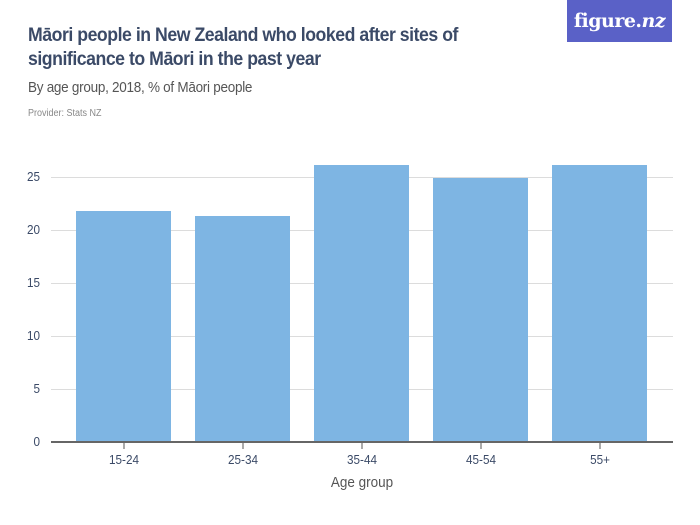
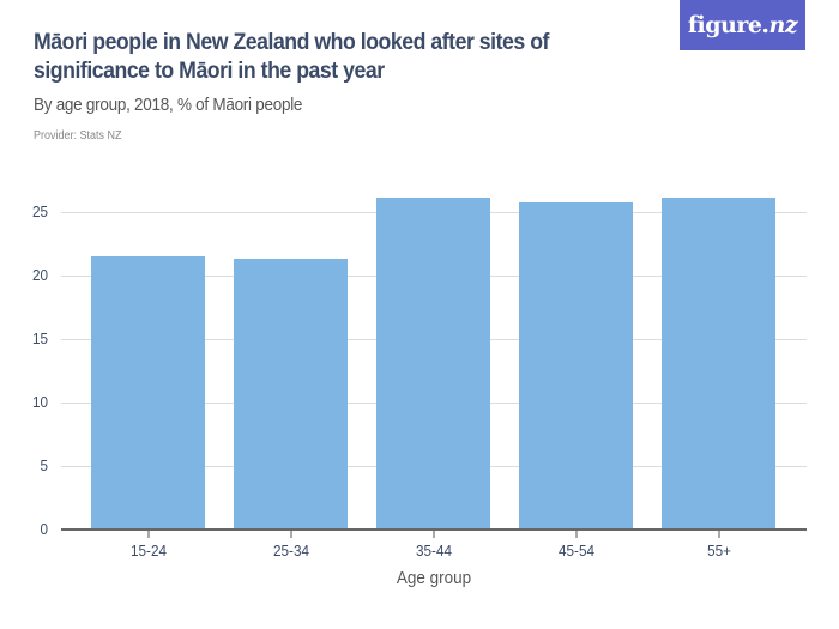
15-24: 21.8 -> 21.5
45-54: 24.9 -> 25.8
